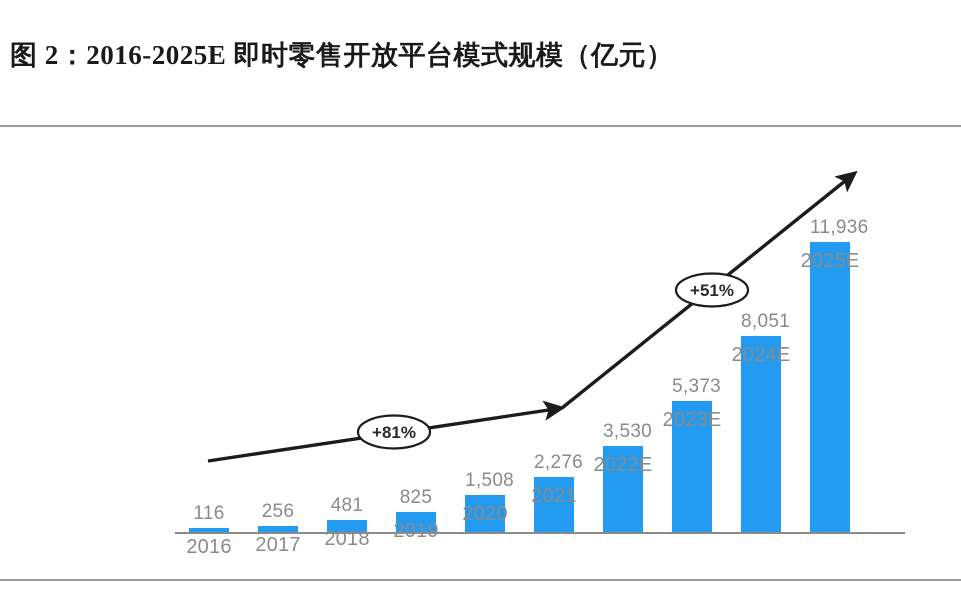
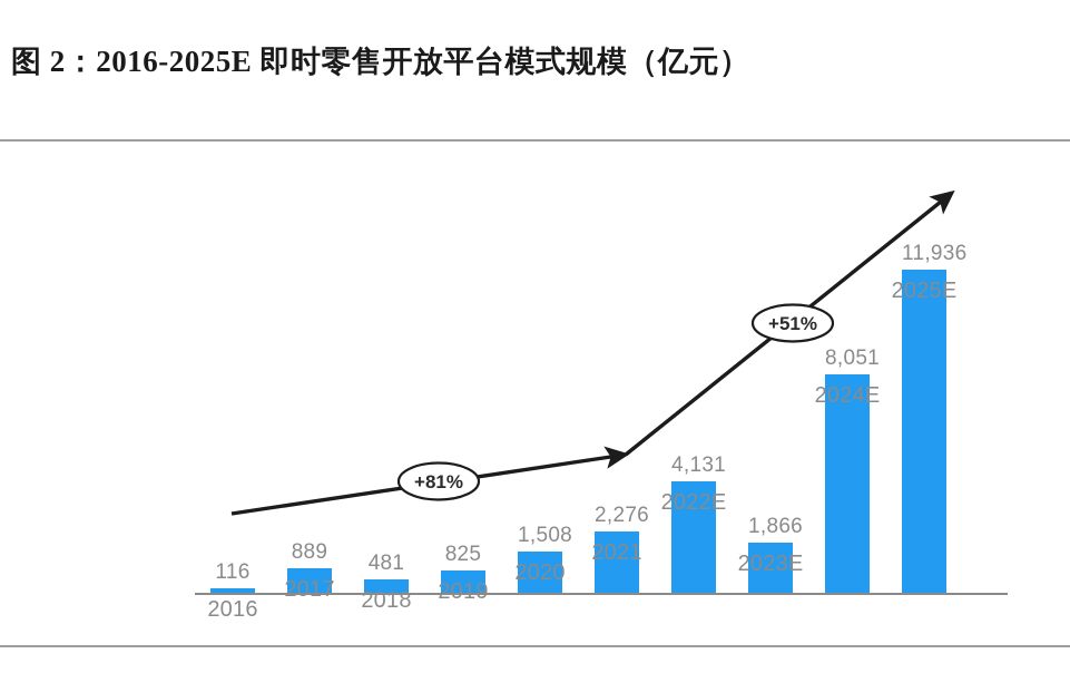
2017: 256 -> 889
2022E: 3,530 -> 4,131
2023E: 5,373 -> 1,866
